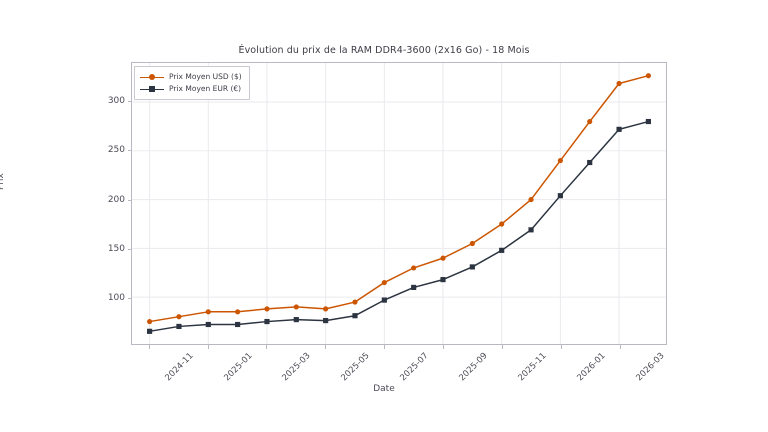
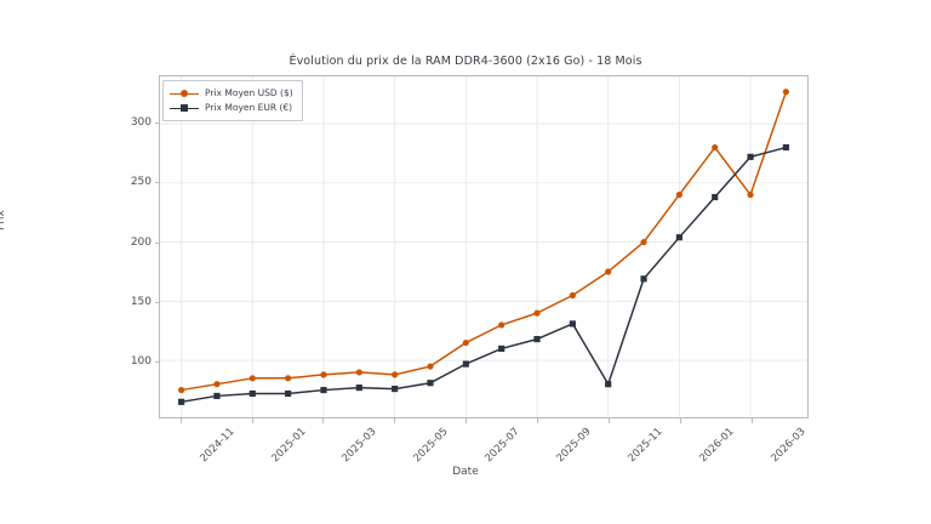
Prix Moyen EUR (€)/2025-11: 150 -> 80
Prix Moyen USD ($)/2026-03: 320 -> 240
